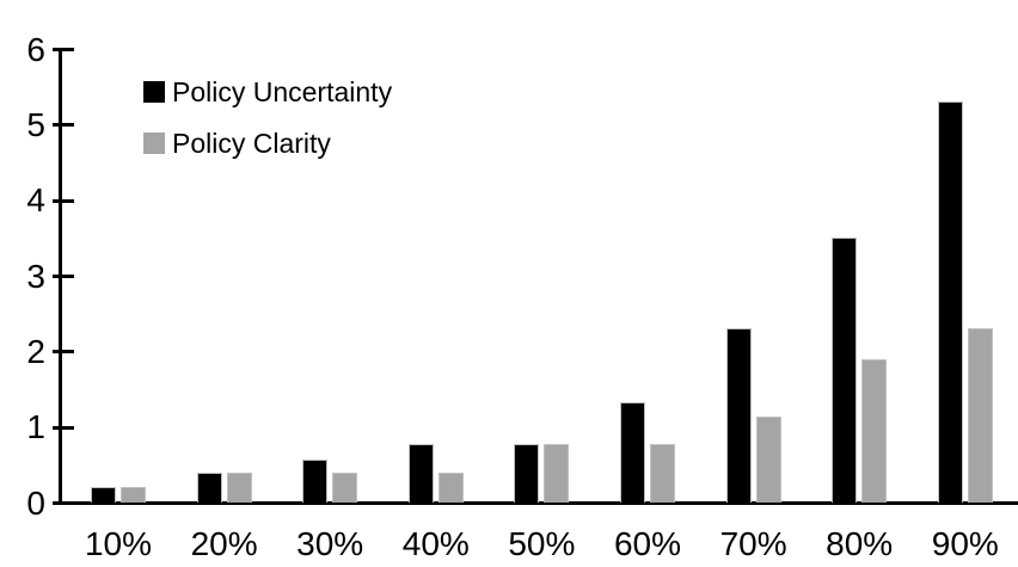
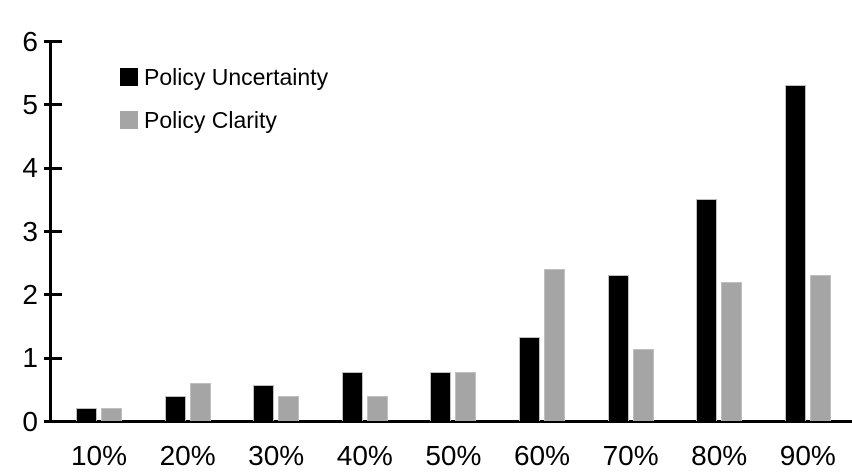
Policy Clarity/20%: 0.4 -> 0.6
Policy Clarity/60%: 0.8 -> 2.4
Policy Clarity/80%: 1.9 -> 2.2
